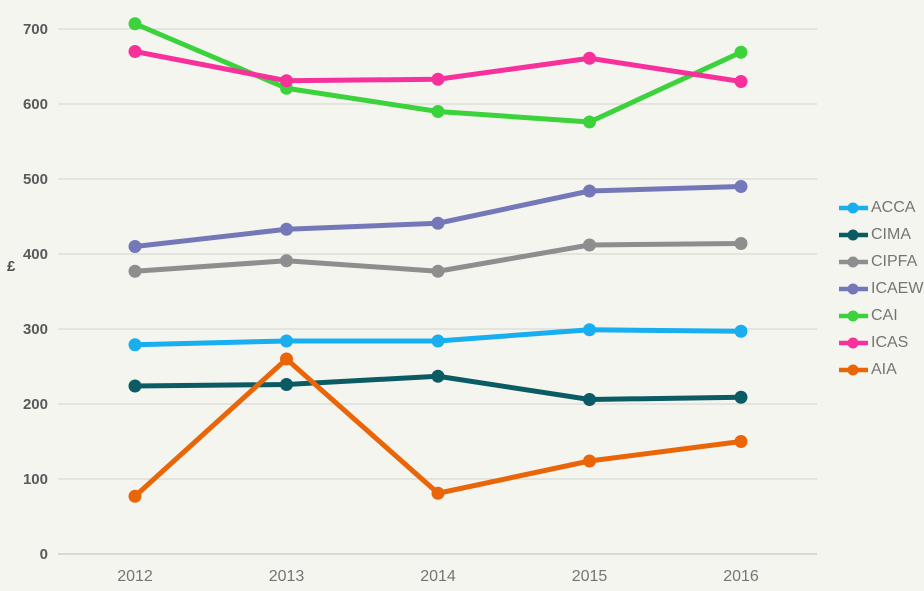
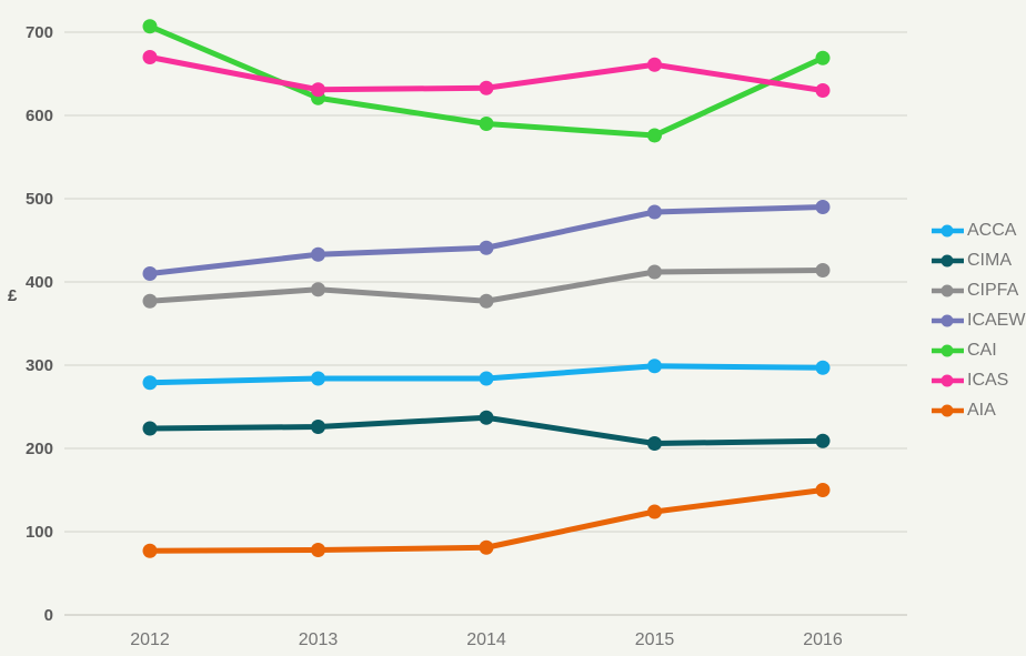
AIA/2013: 260 -> 80
